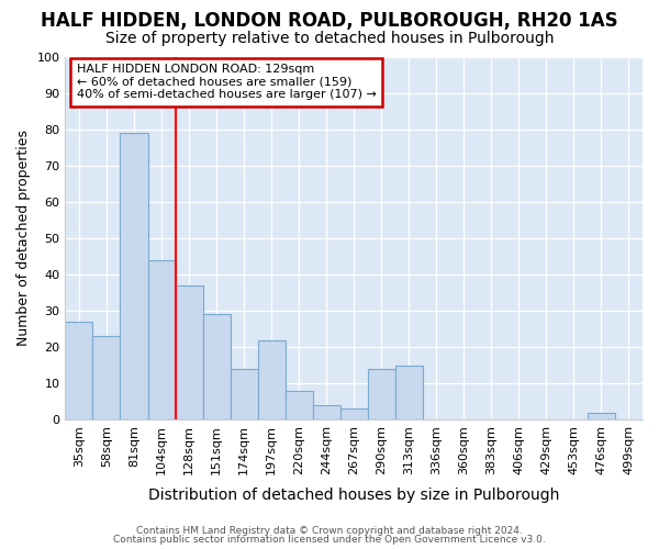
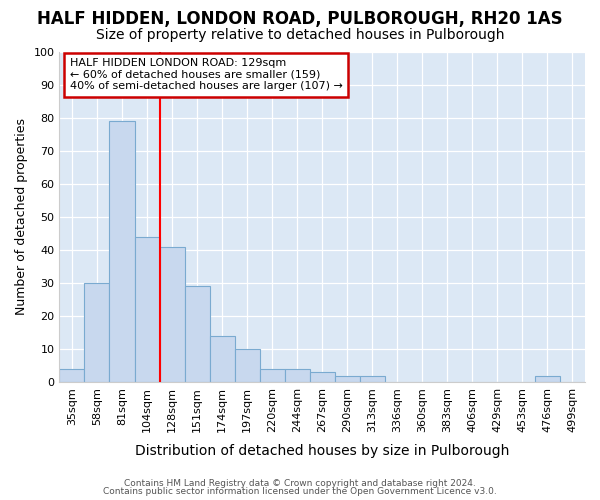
35sqm: 27 -> 4
58sqm: 23 -> 30
128sqm: 37 -> 41
197sqm: 22 -> 10
220sqm: 8 -> 4
290sqm: 14 -> 2
313sqm: 15 -> 2
